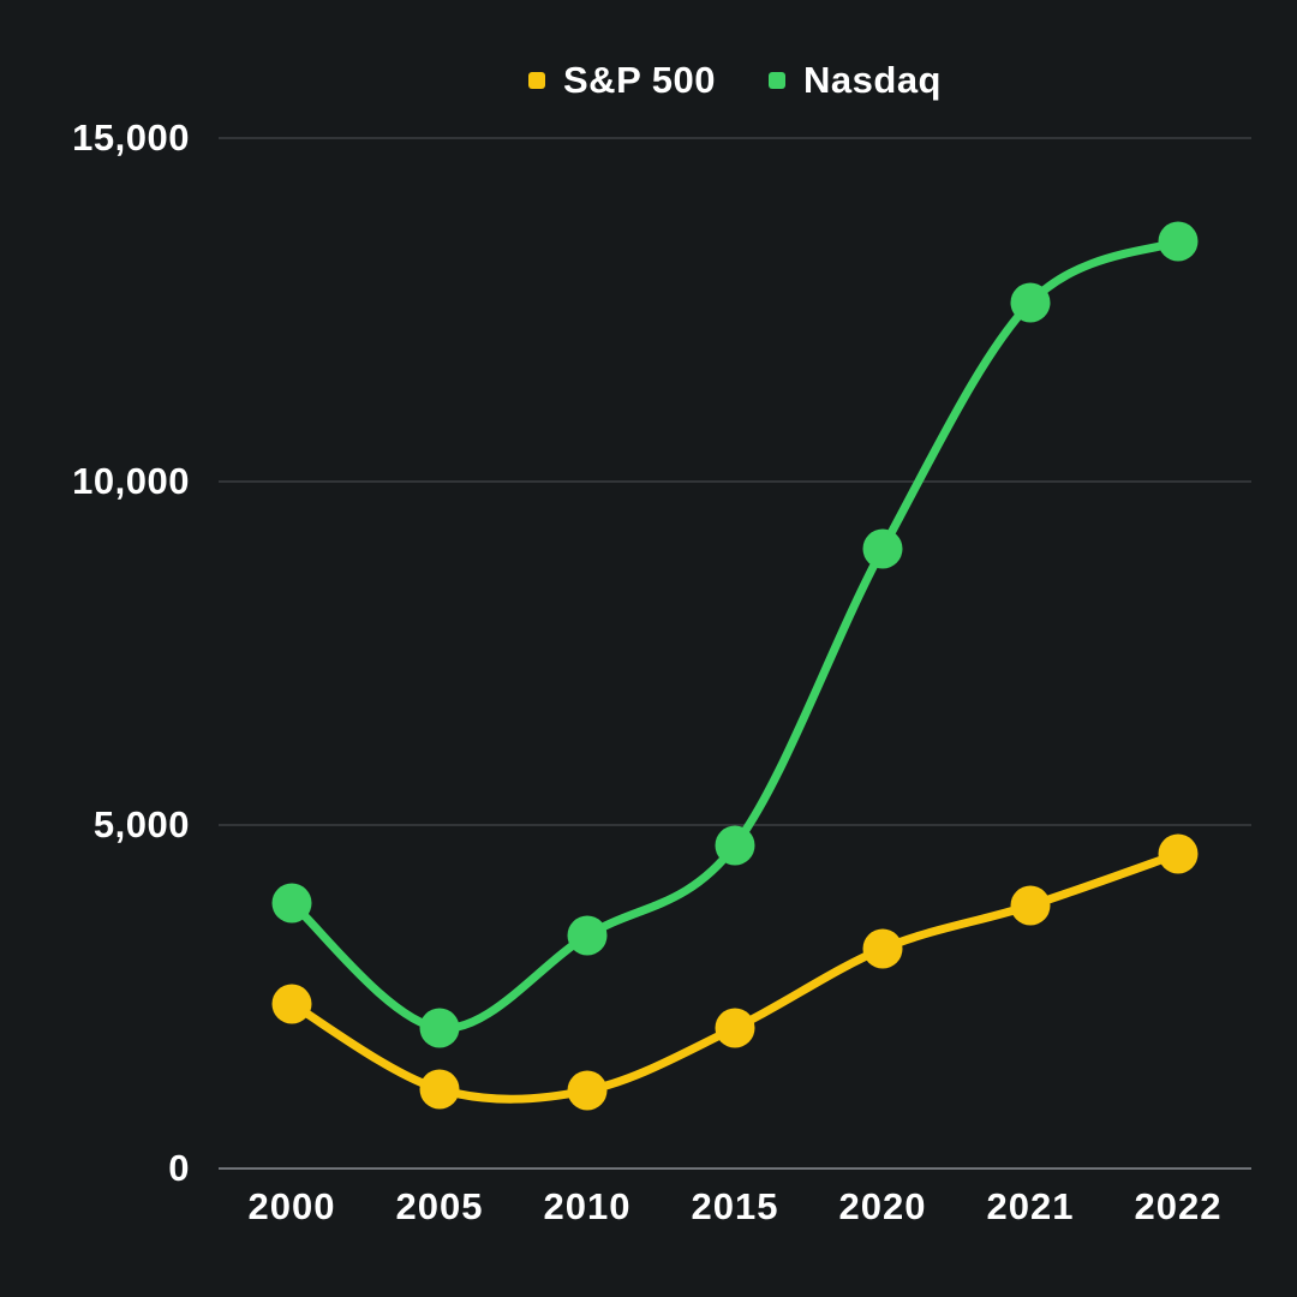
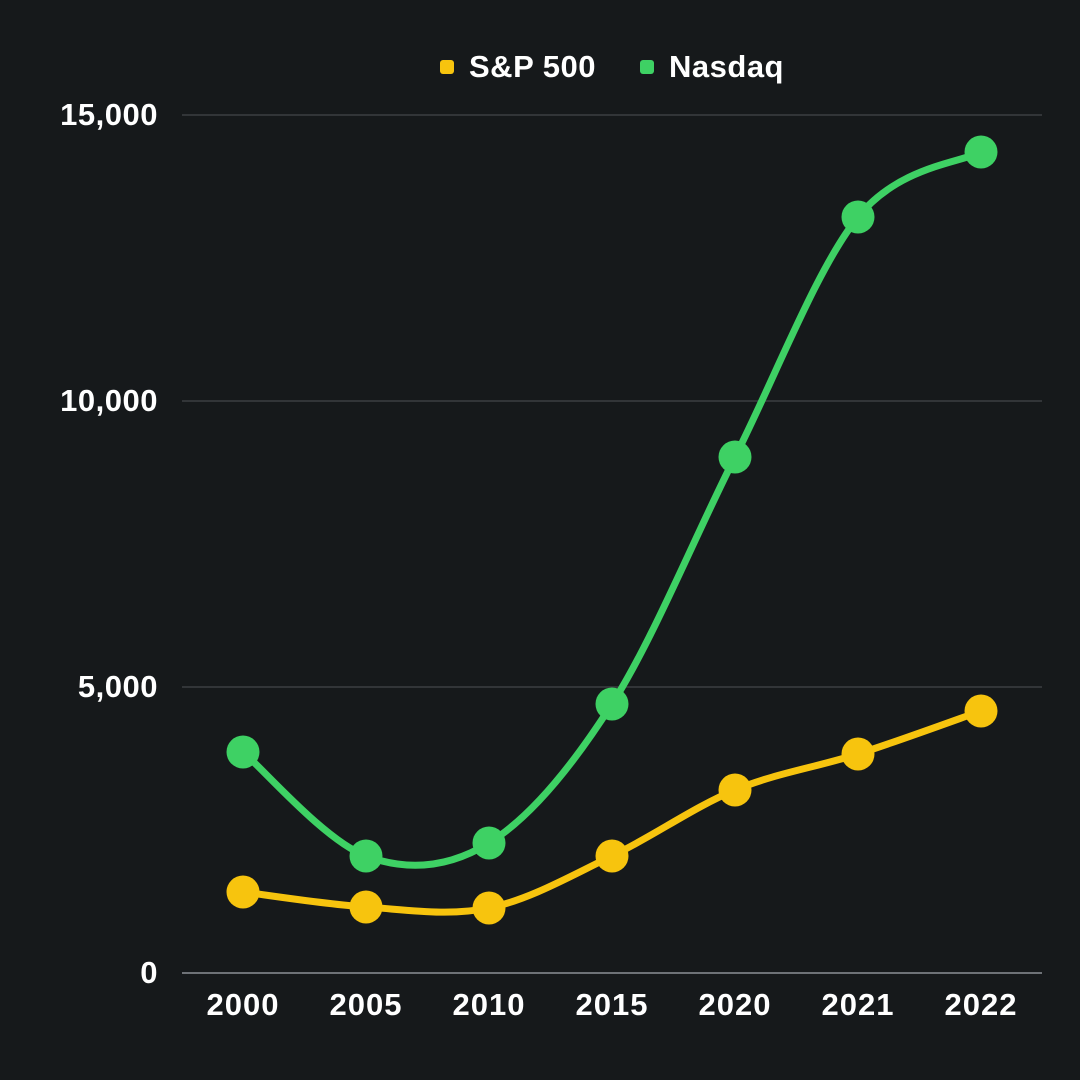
S&P 500/2000: 2400 -> 1400
Nasdaq/2010: 3400 -> 2300
Nasdaq/2021: 12600 -> 13200
Nasdaq/2022: 13500 -> 14400
